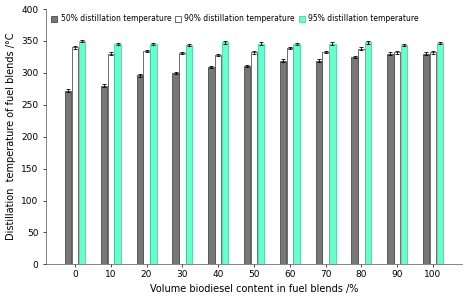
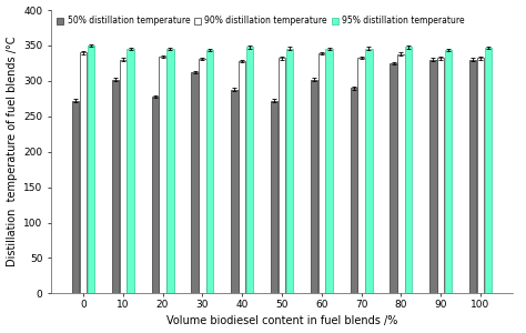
50% distillation temperature/10: 280 -> 302
50% distillation temperature/20: 296 -> 278
50% distillation temperature/30: 300 -> 312
50% distillation temperature/40: 309 -> 288
50% distillation temperature/50: 311 -> 272
50% distillation temperature/60: 319 -> 302
50% distillation temperature/70: 319 -> 290
